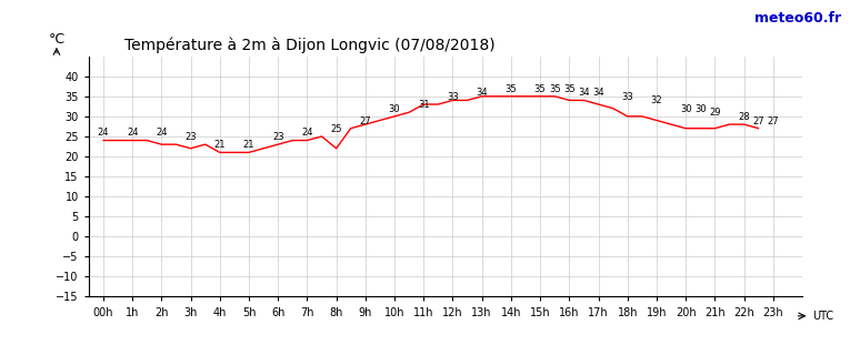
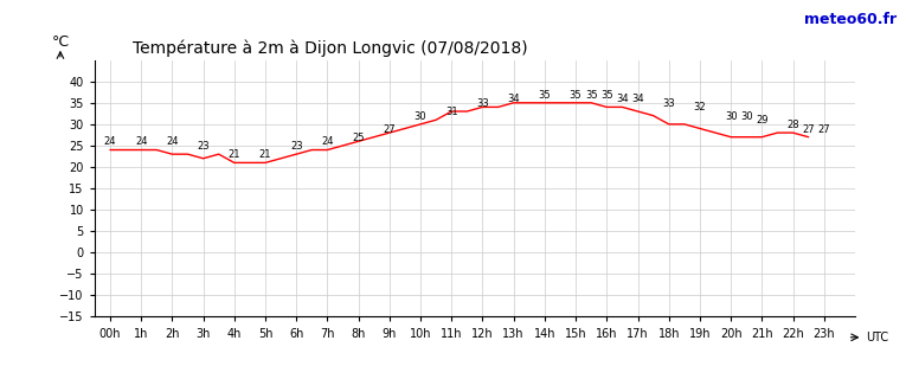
8h: 22 -> 26
